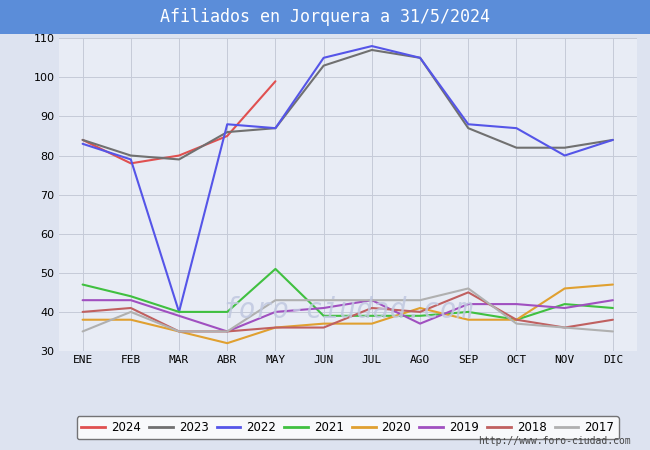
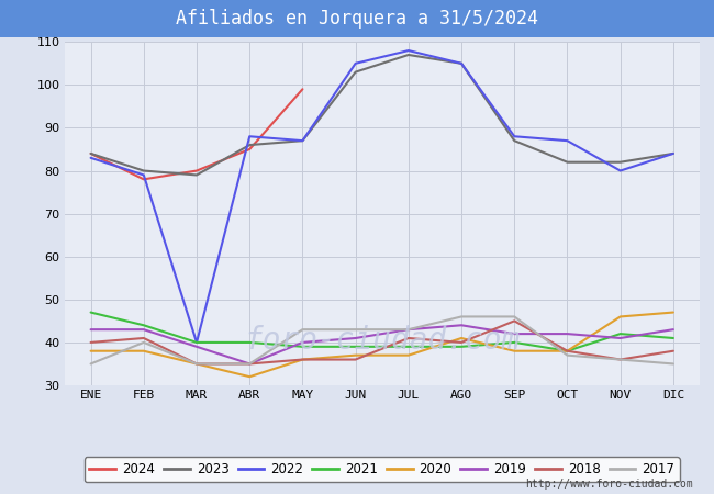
2021/MAY: 51 -> 39
2019/AGO: 37 -> 44
2017/AGO: 43 -> 46
